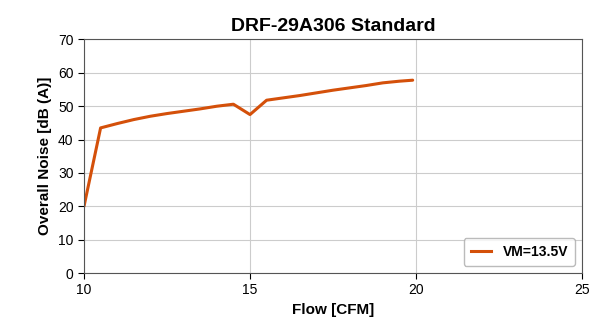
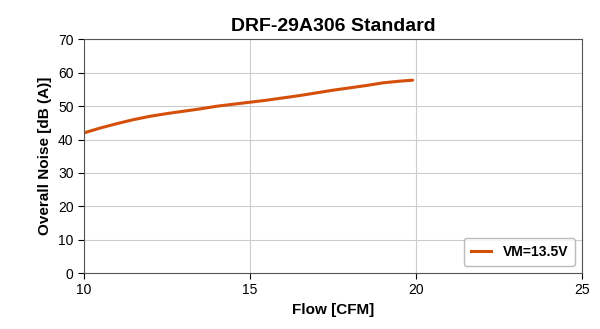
10: 20.0 -> 42.0
15: 47.5 -> 51.2
